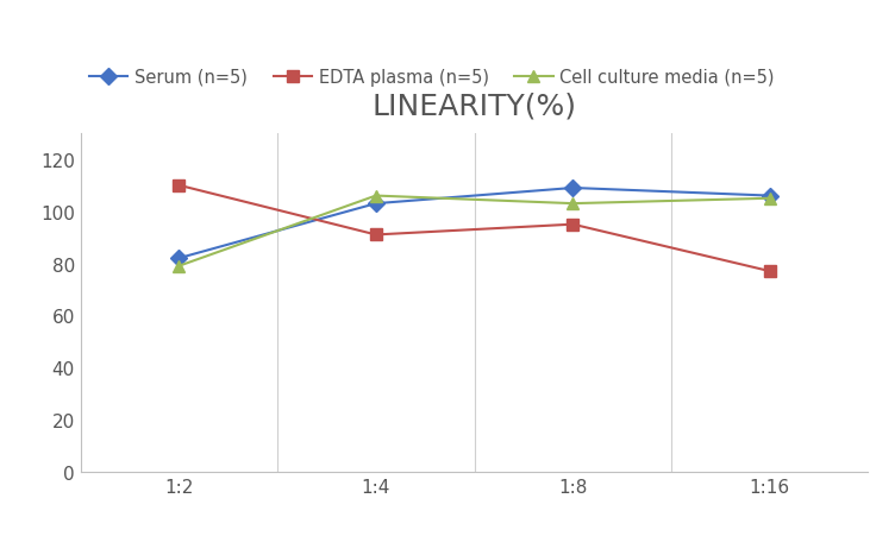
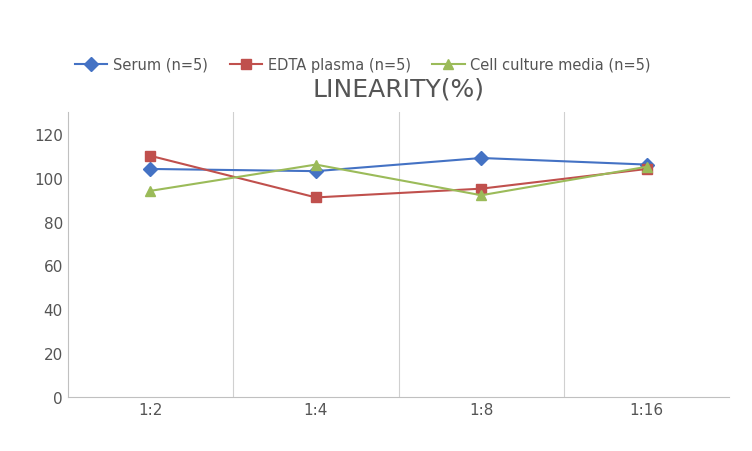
Serum (n=5)/1:2: 82 -> 104
Cell culture media (n=5)/1:2: 79 -> 94
Cell culture media (n=5)/1:8: 103 -> 92
EDTA plasma (n=5)/1:16: 77 -> 104
